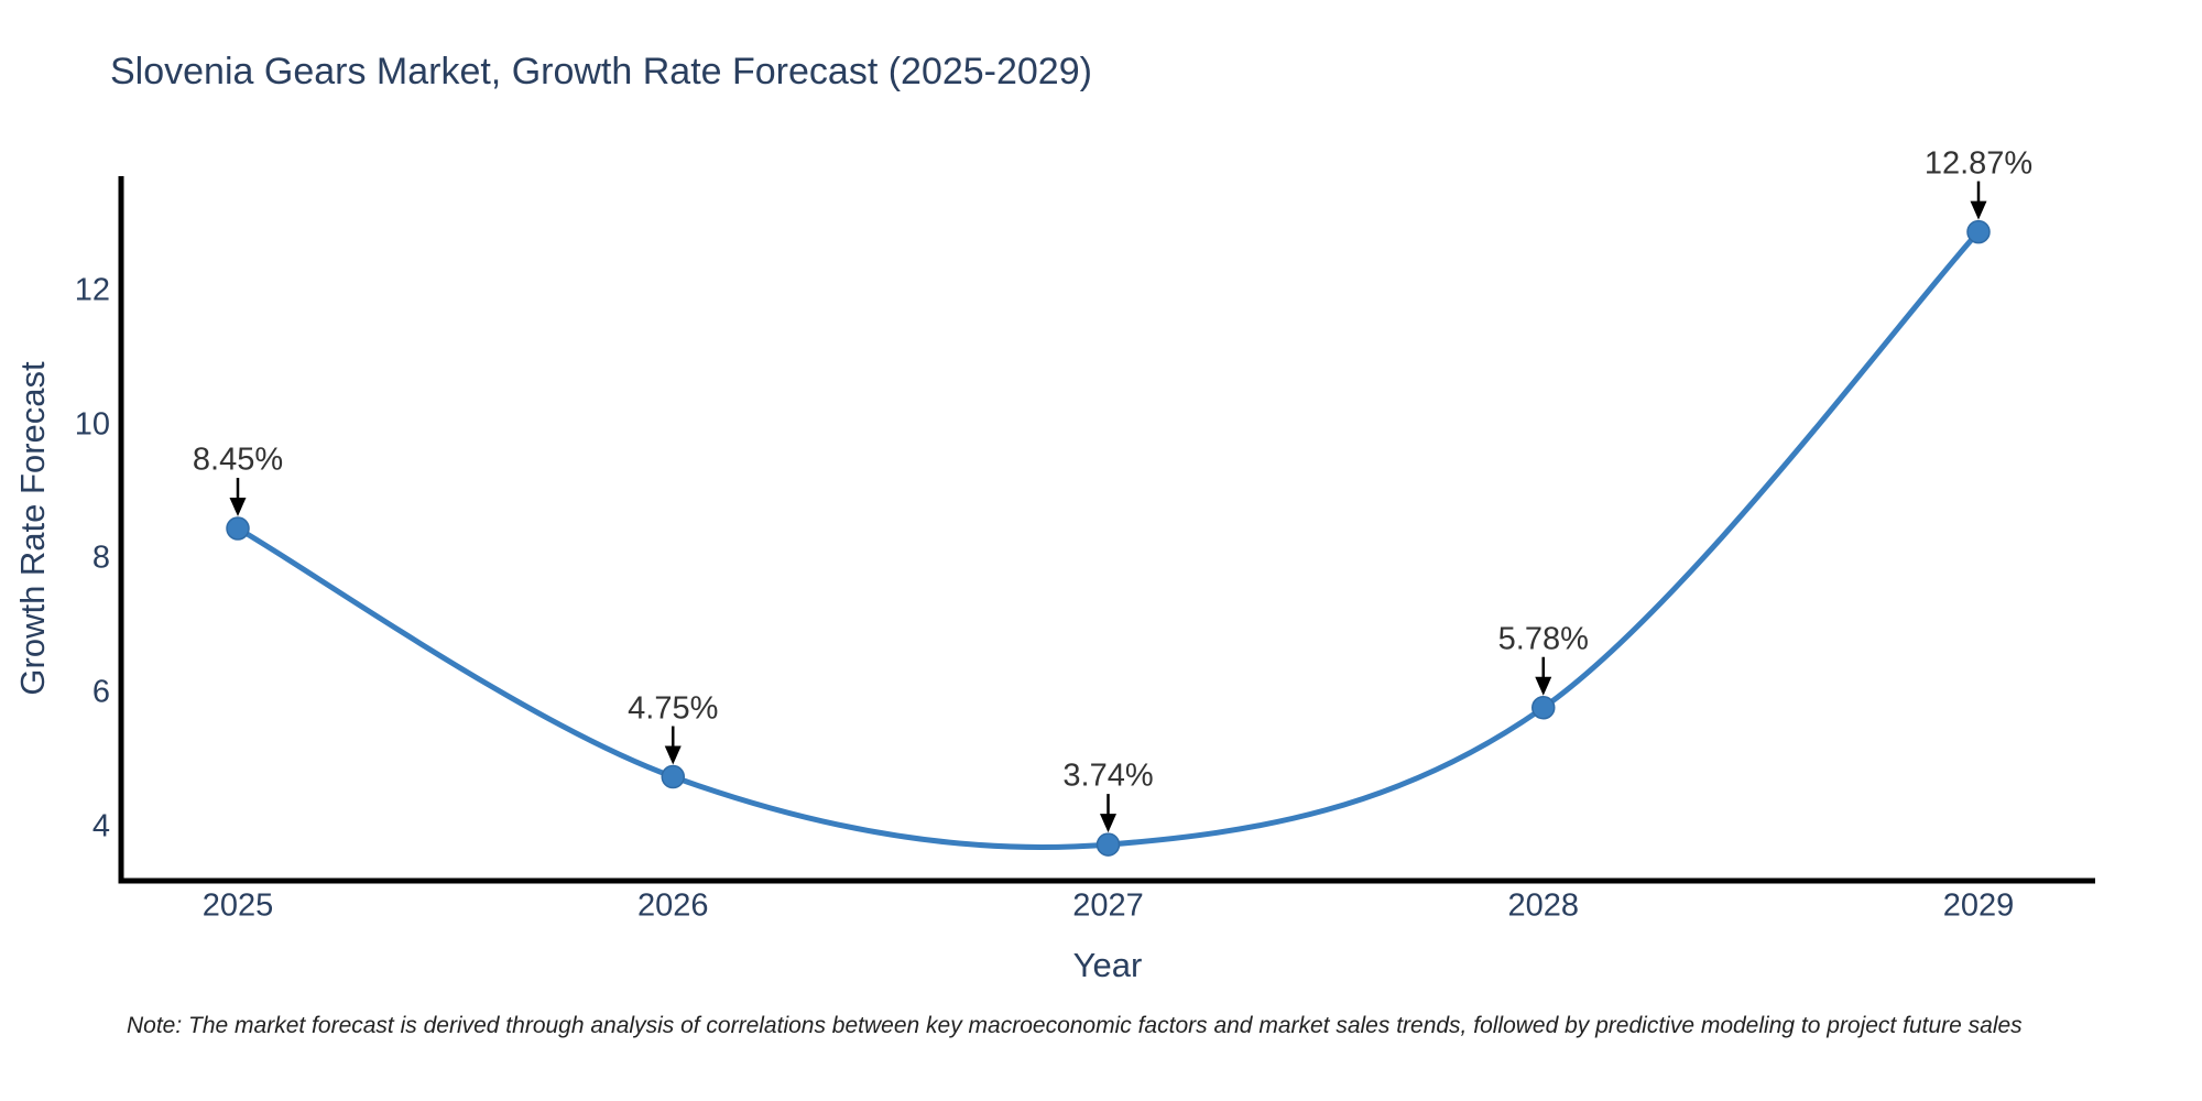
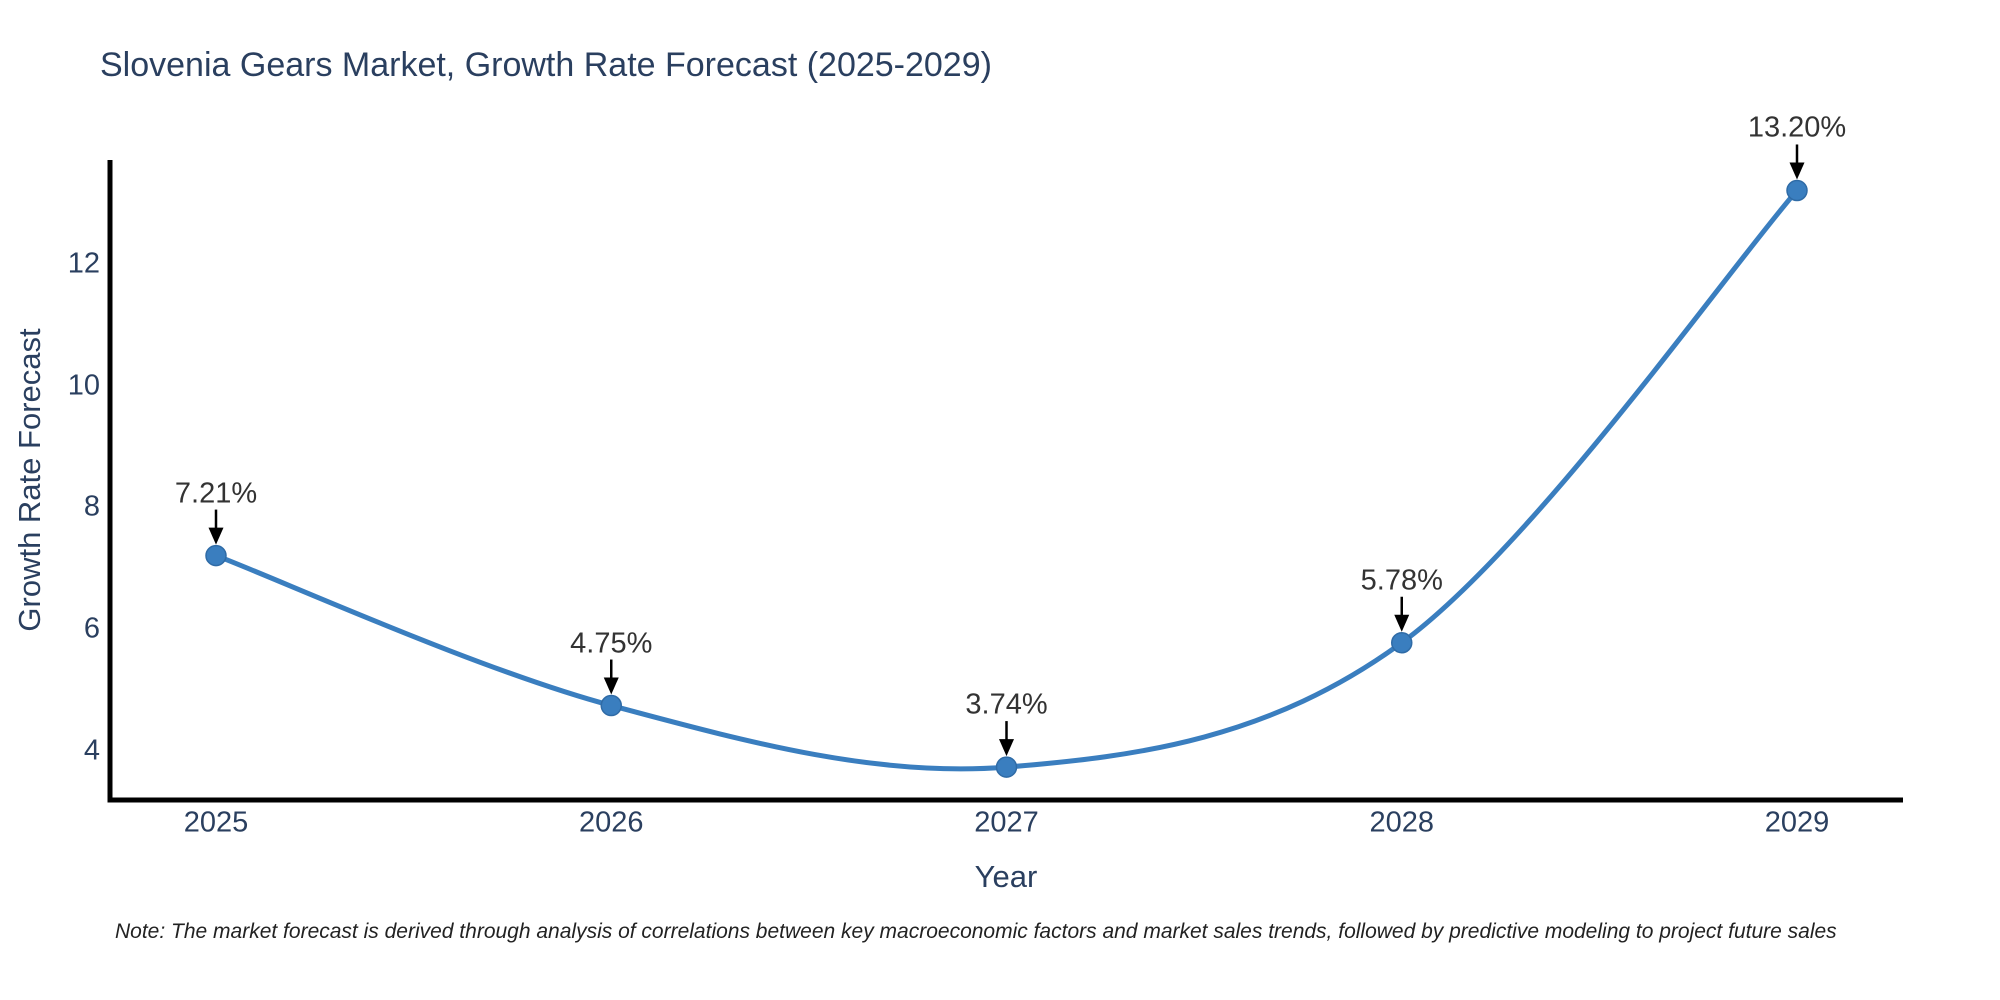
2025: 8.45% -> 7.21%
2029: 12.87% -> 13.20%
